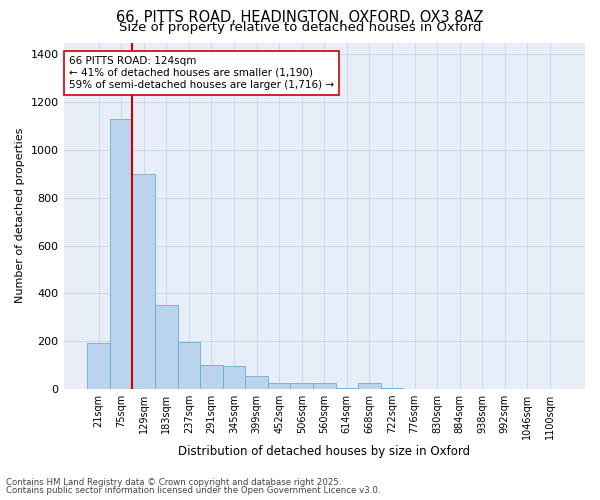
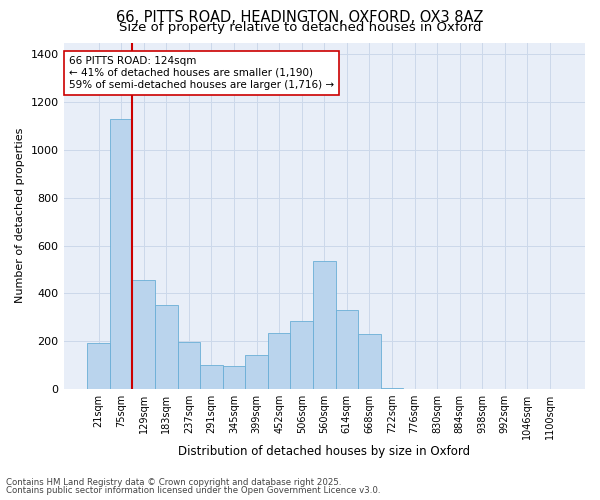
129sqm: 900 -> 455
399sqm: 55 -> 140
452sqm: 25 -> 235
506sqm: 25 -> 285
560sqm: 25 -> 535
614sqm: 5 -> 330
668sqm: 25 -> 230
